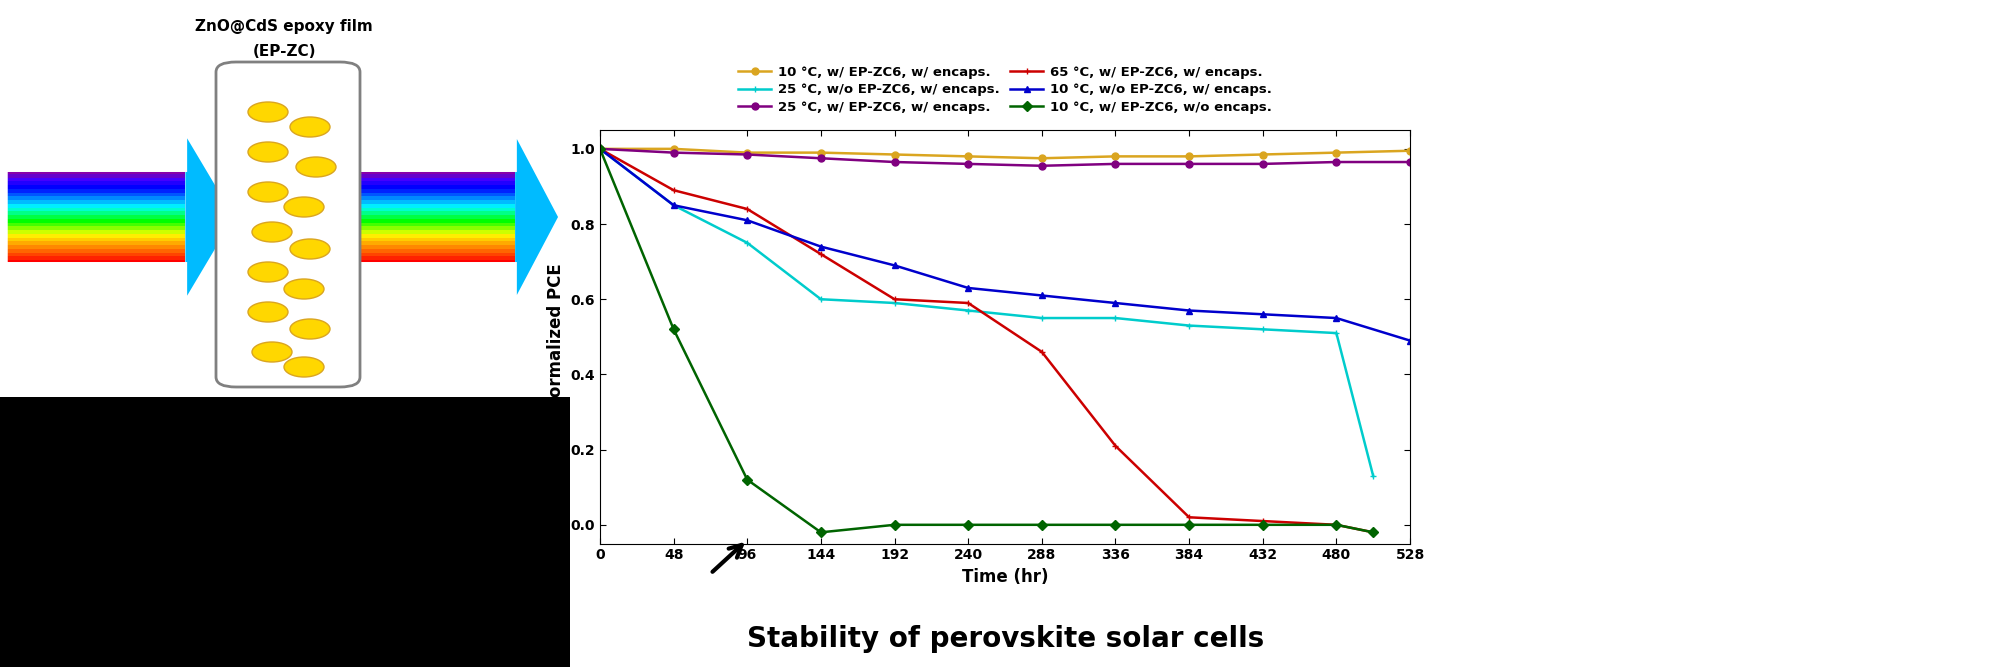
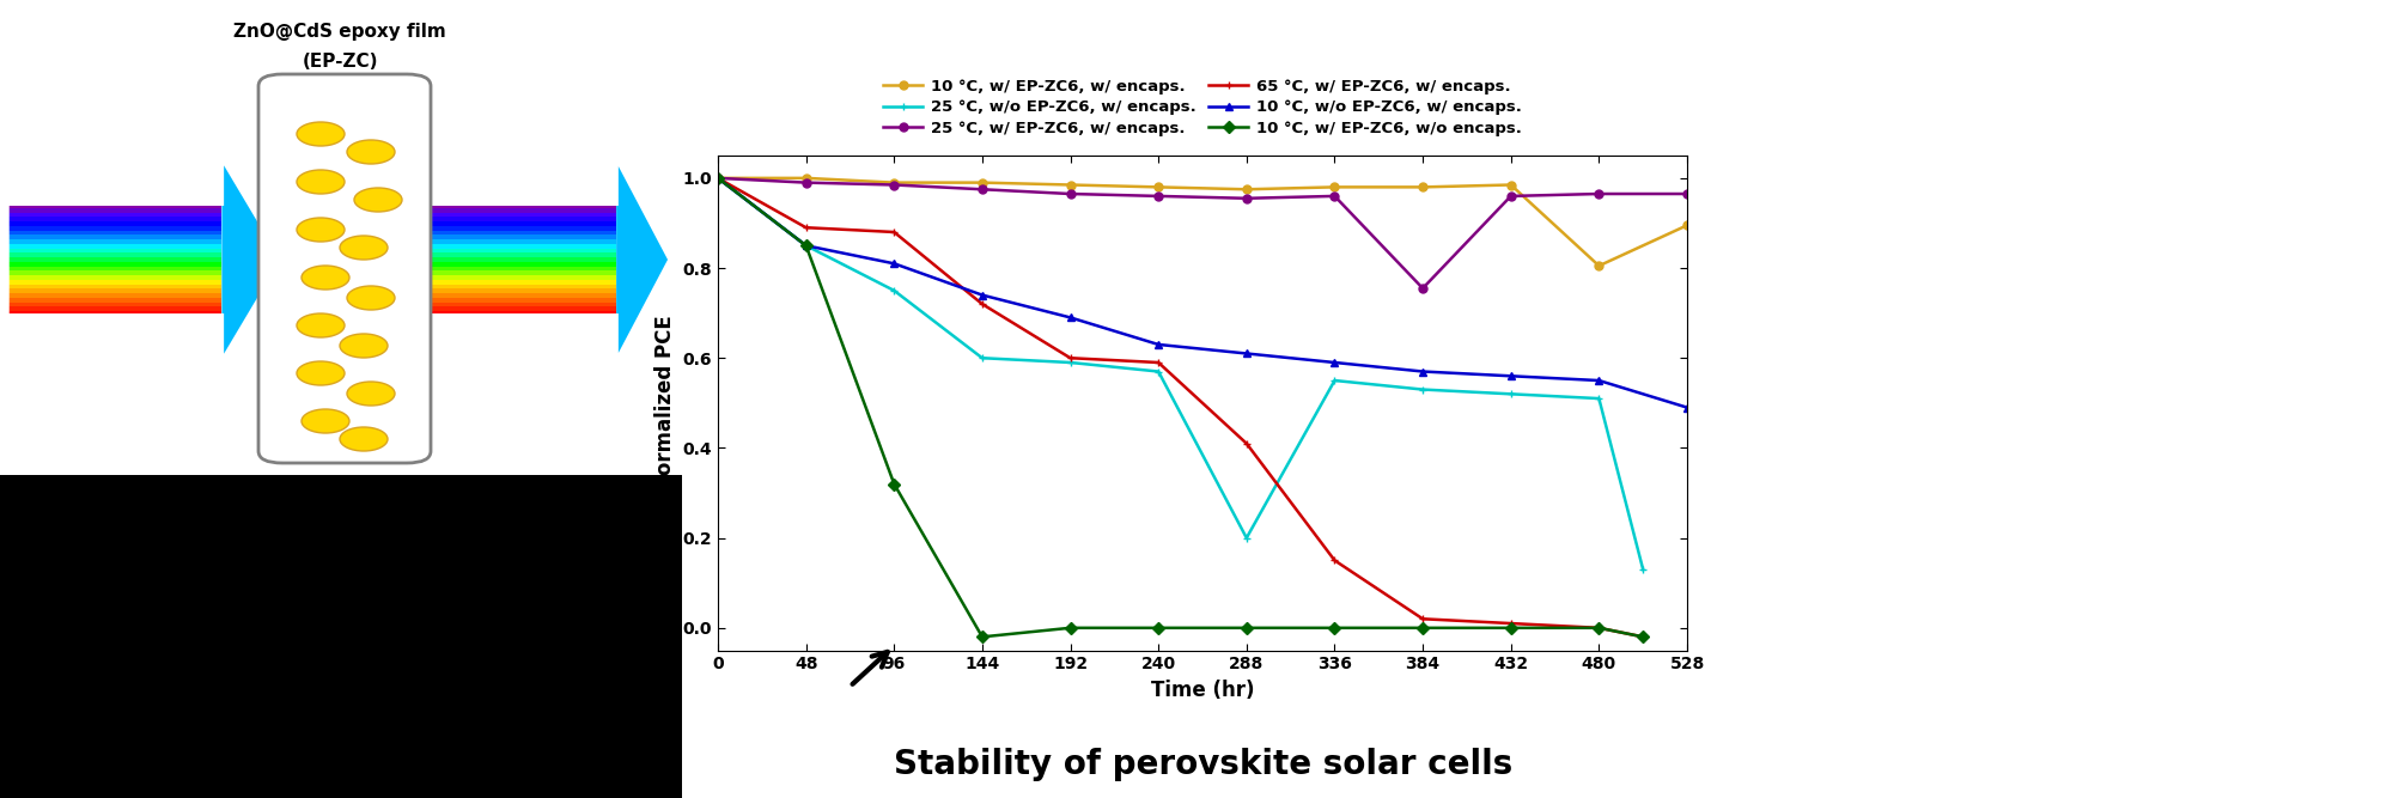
10 °C, w/ EP-ZC6, w/o encaps./48: 0.52 -> 0.85
65 °C, w/ EP-ZC6, w/ encaps./96: 0.84 -> 0.88
10 °C, w/ EP-ZC6, w/o encaps./96: 0.12 -> 0.32
25 °C, w/o EP-ZC6, w/ encaps./288: 0.55 -> 0.20
65 °C, w/ EP-ZC6, w/ encaps./288: 0.46 -> 0.41
65 °C, w/ EP-ZC6, w/ encaps./336: 0.21 -> 0.15
25 °C, w/ EP-ZC6, w/ encaps./384: 0.960 -> 0.755
10 °C, w/ EP-ZC6, w/ encaps./480: 0.990 -> 0.805
10 °C, w/ EP-ZC6, w/ encaps./528: 0.995 -> 0.895
